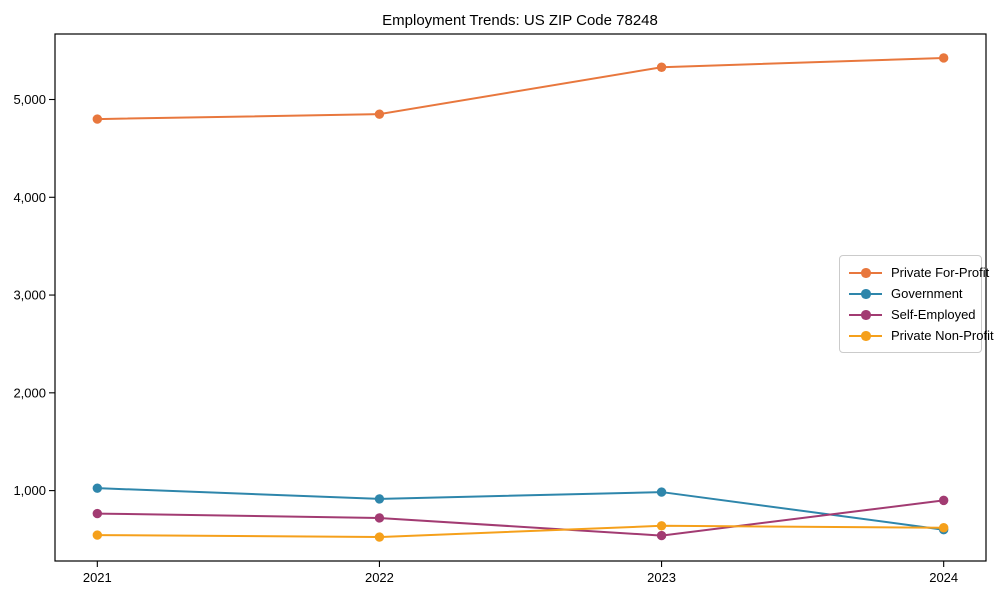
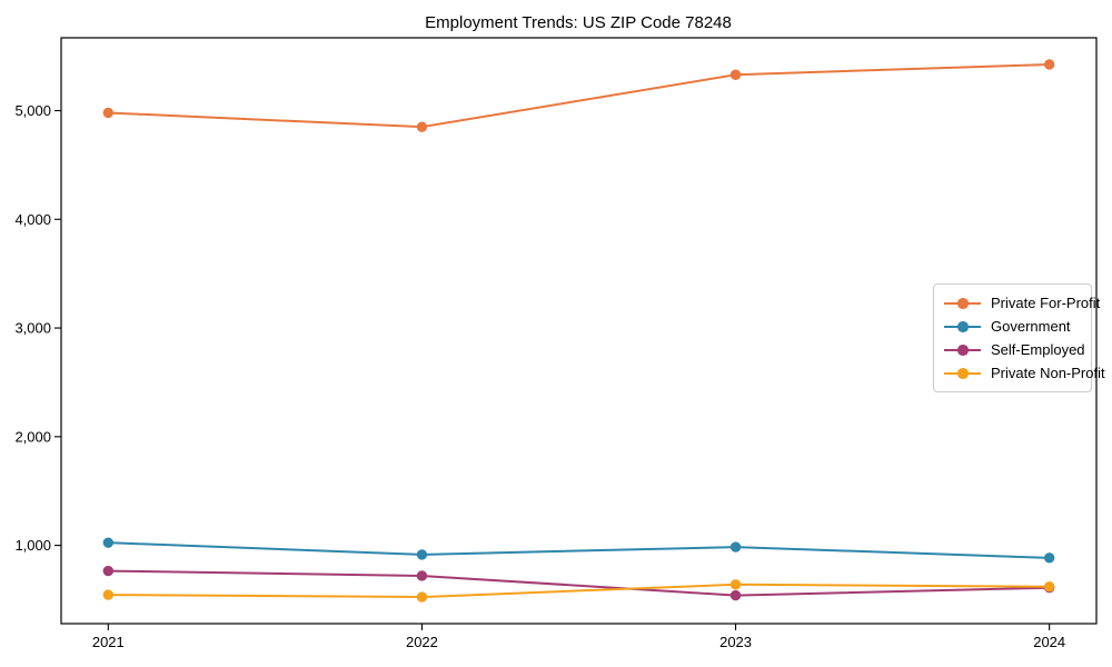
Private For-Profit/2021: 4800 -> 5000
Government/2024: 600 -> 900
Self-Employed/2024: 900 -> 600
